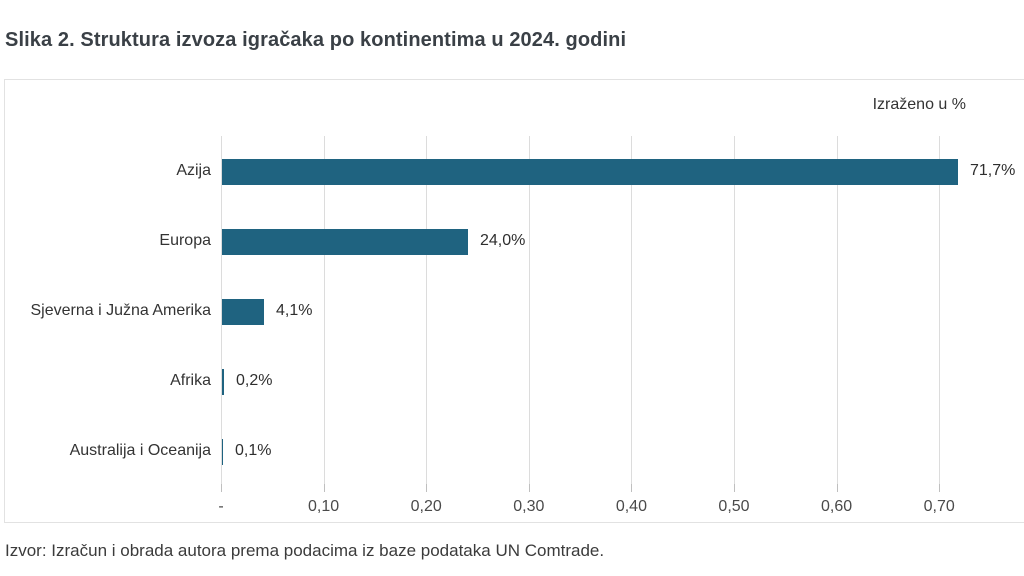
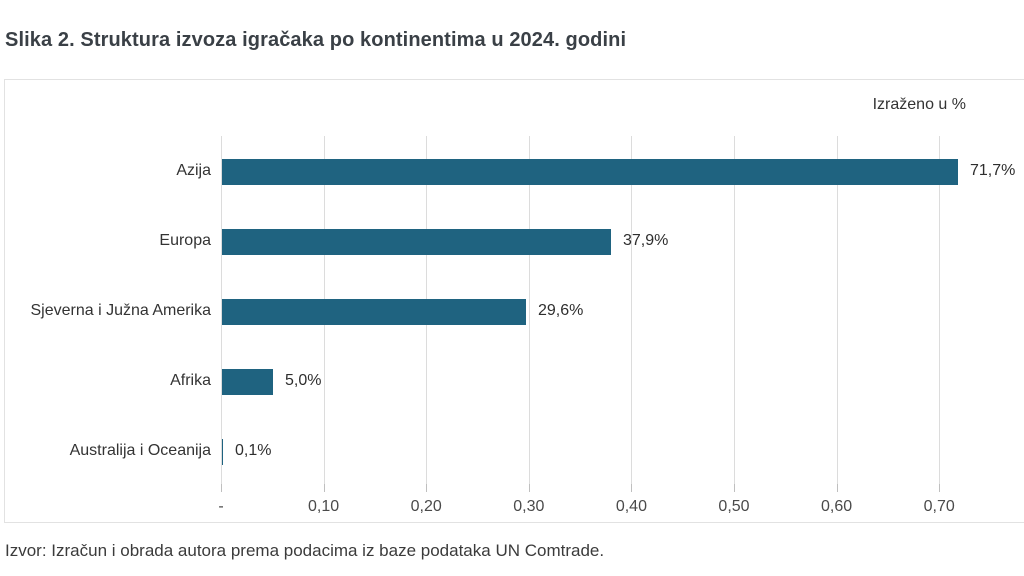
Europa: 24,0% -> 37,9%
Sjeverna i Južna Amerika: 4,1% -> 29,6%
Afrika: 0,2% -> 5,0%
